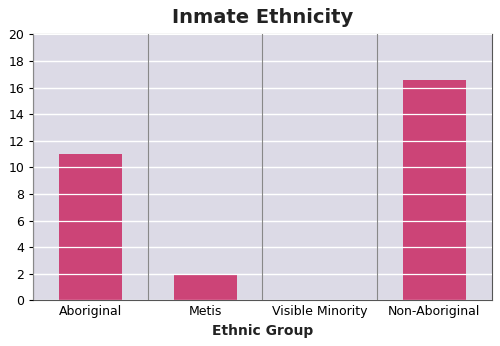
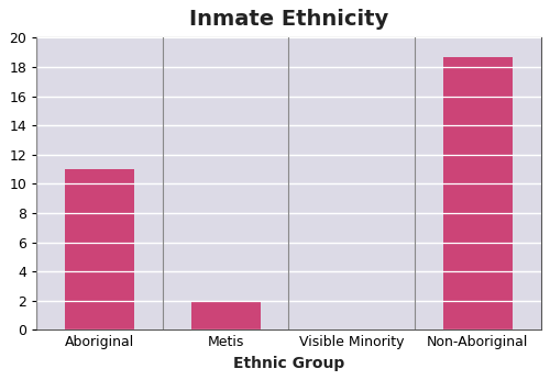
Non-Aboriginal: 16.6 -> 18.7
